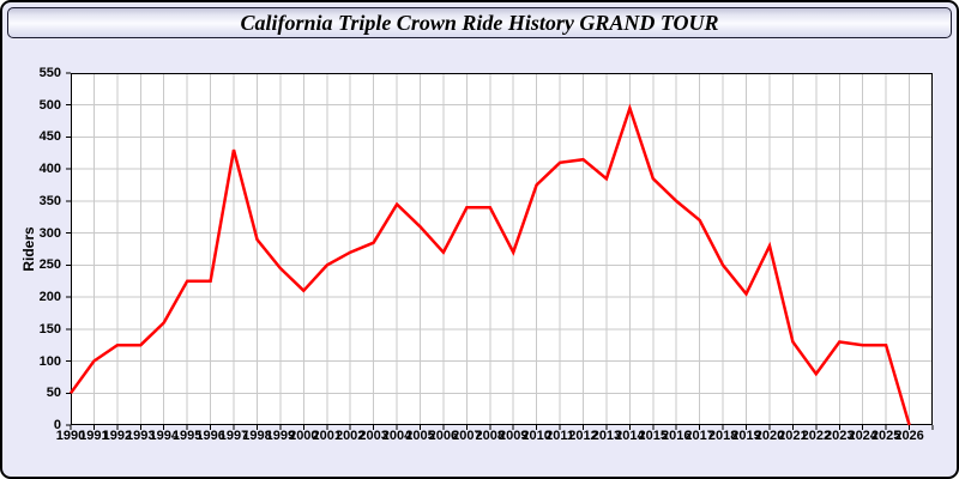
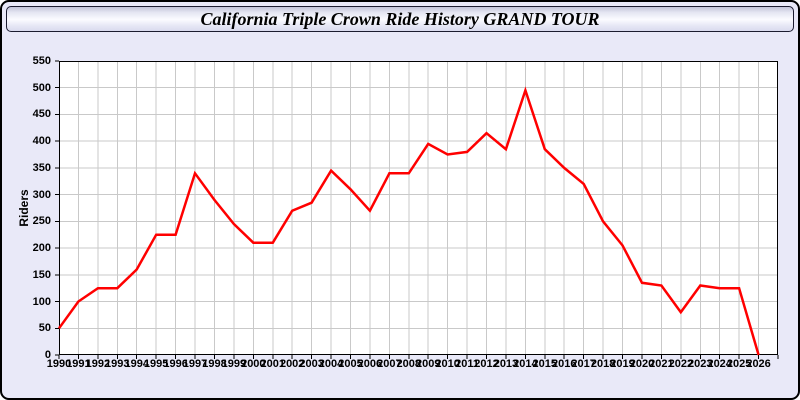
1997: 430 -> 340
2001: 250 -> 210
2009: 270 -> 400
2011: 410 -> 380
2020: 280 -> 140
